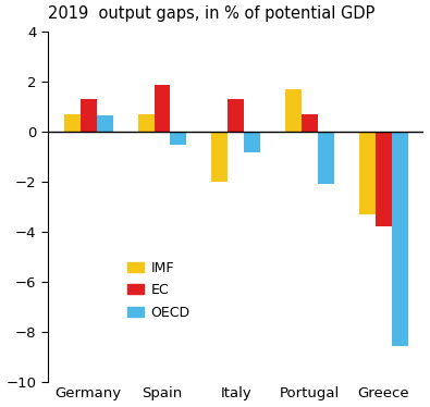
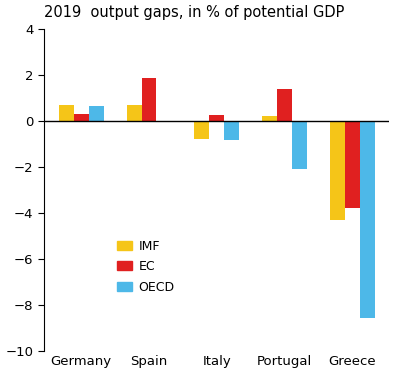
EC/Germany: 1.30 -> 0.30
OECD/Spain: -0.55 -> -0.05
IMF/Italy: -2.0 -> -0.8
EC/Italy: 1.30 -> 0.25
IMF/Portugal: 1.7 -> 0.2
EC/Portugal: 0.70 -> 1.40
IMF/Greece: -3.3 -> -4.3
